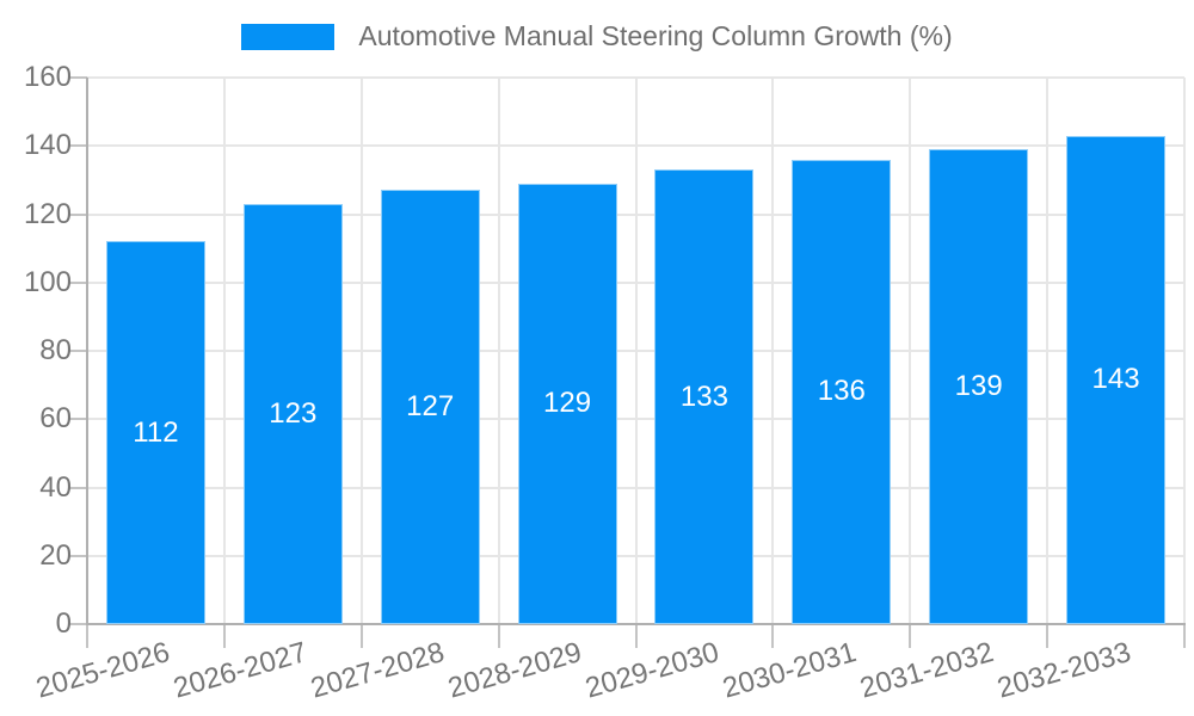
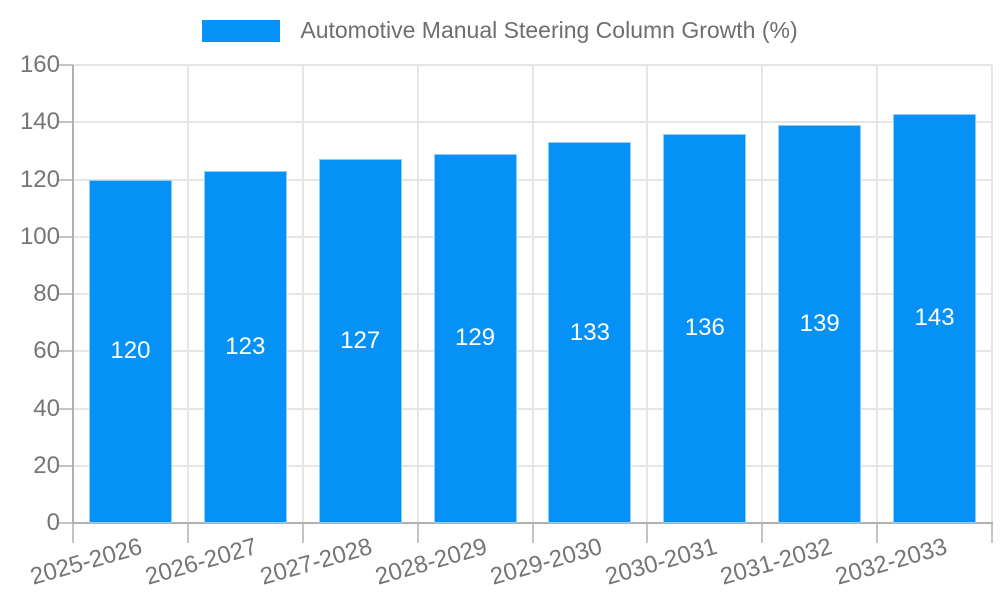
2025-2026: 112 -> 120
